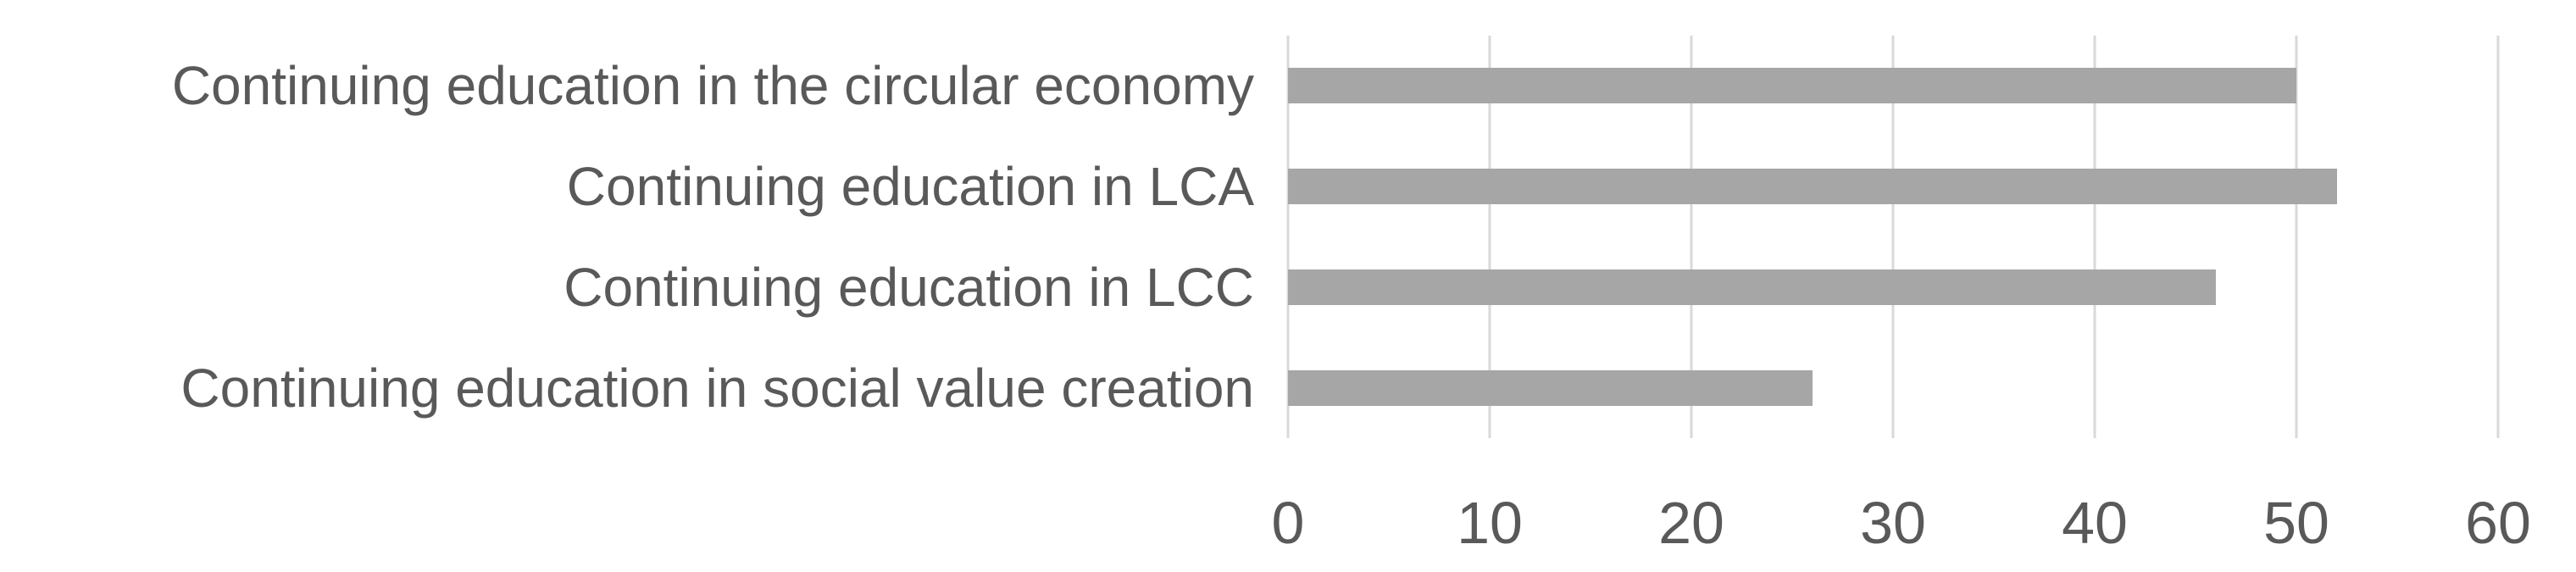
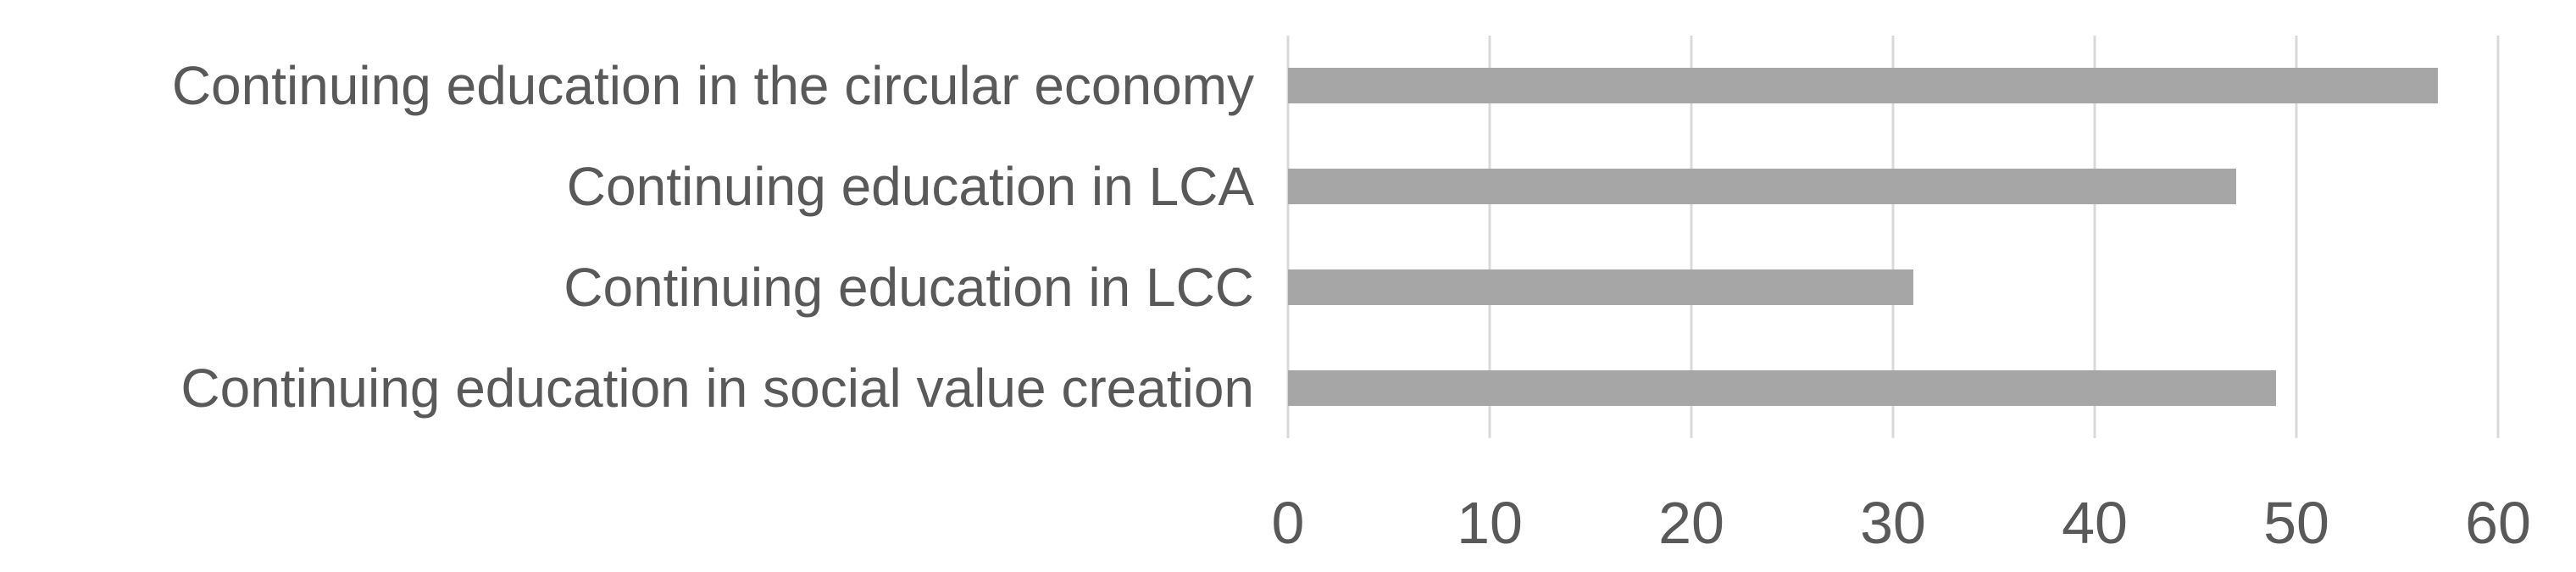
Continuing education in the circular economy: 50 -> 57
Continuing education in LCA: 52 -> 47
Continuing education in LCC: 46 -> 31
Continuing education in social value creation: 26 -> 49
